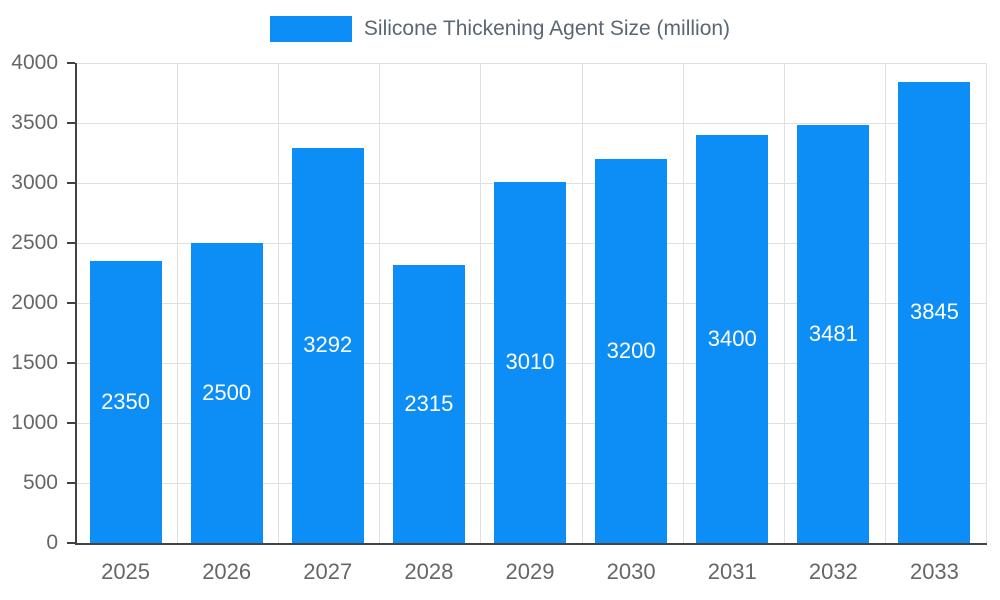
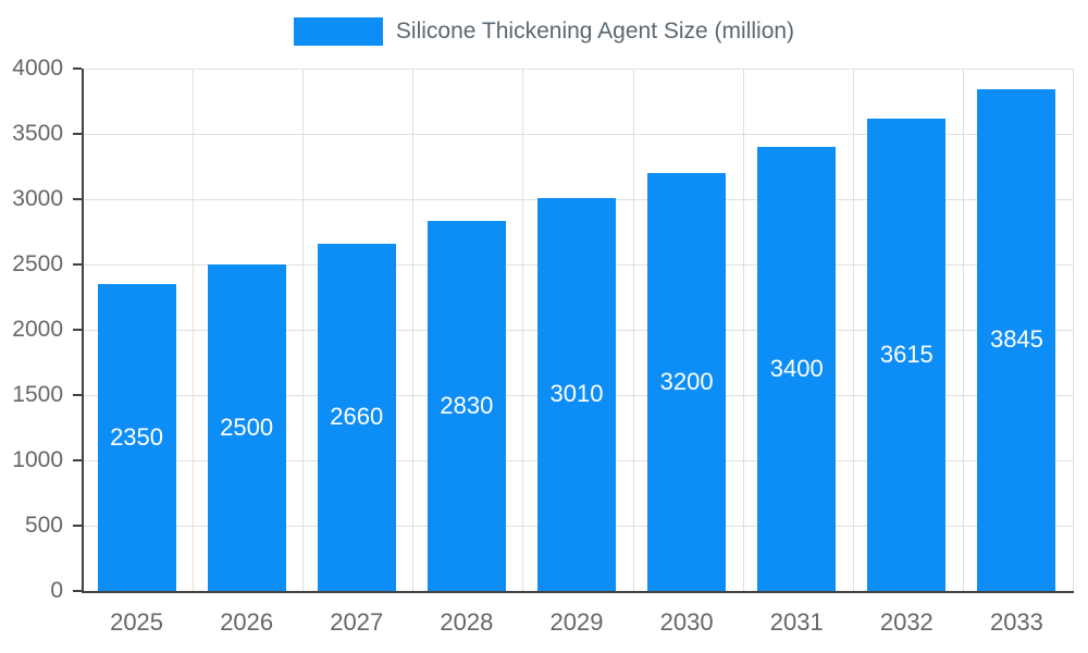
2027: 3292 -> 2660
2028: 2315 -> 2830
2032: 3481 -> 3615
